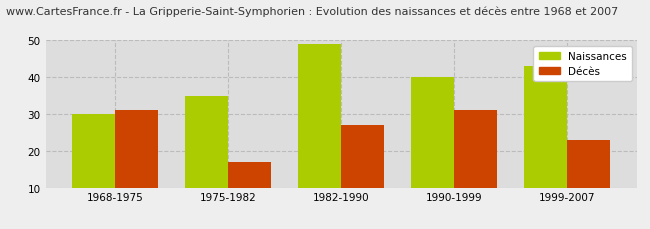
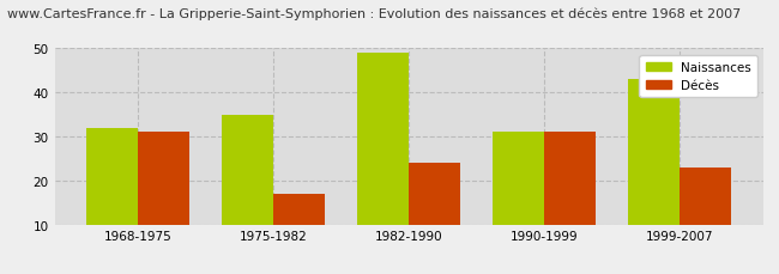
Naissances/1968-1975: 30 -> 32
Décès/1982-1990: 27 -> 24
Naissances/1990-1999: 40 -> 31
